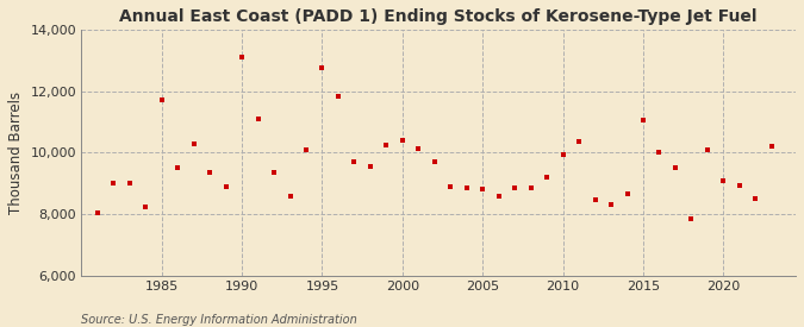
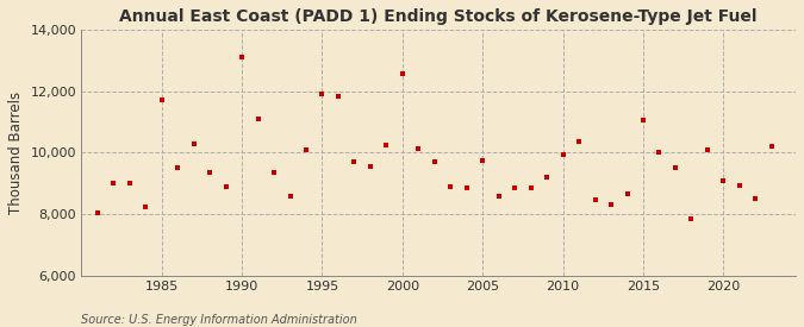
1995: 12,750 -> 11,900
2000: 10,400 -> 12,550
2005: 8,800 -> 9,750
